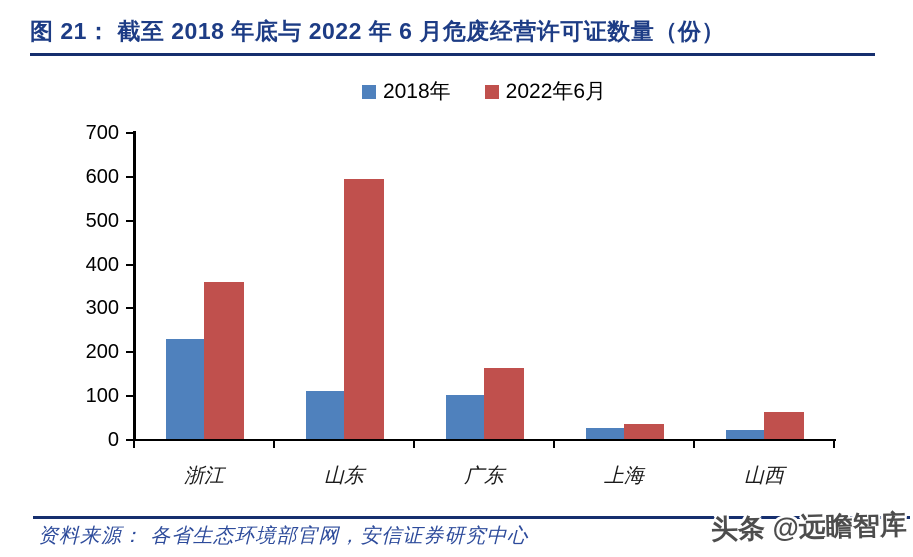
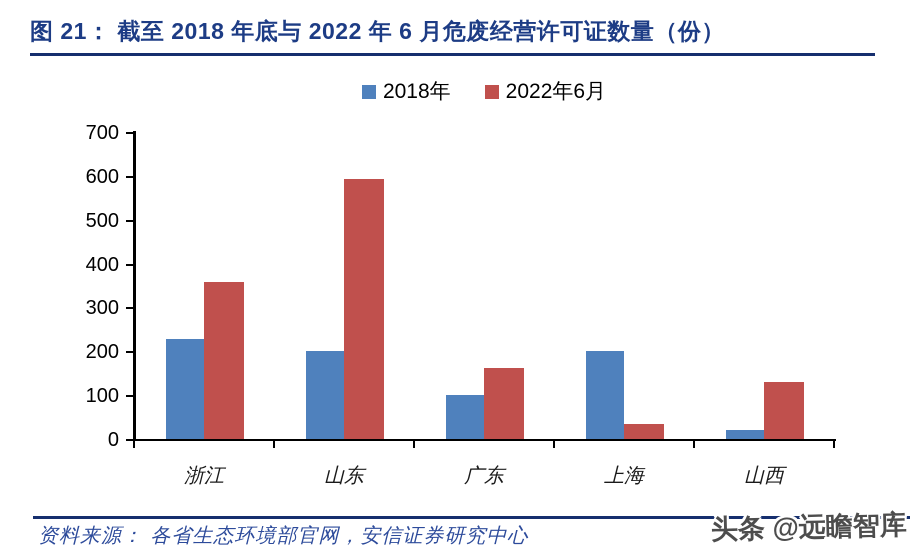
2018年/山东: 110 -> 200
2018年/上海: 20 -> 200
2022年6月/山西: 60 -> 130
